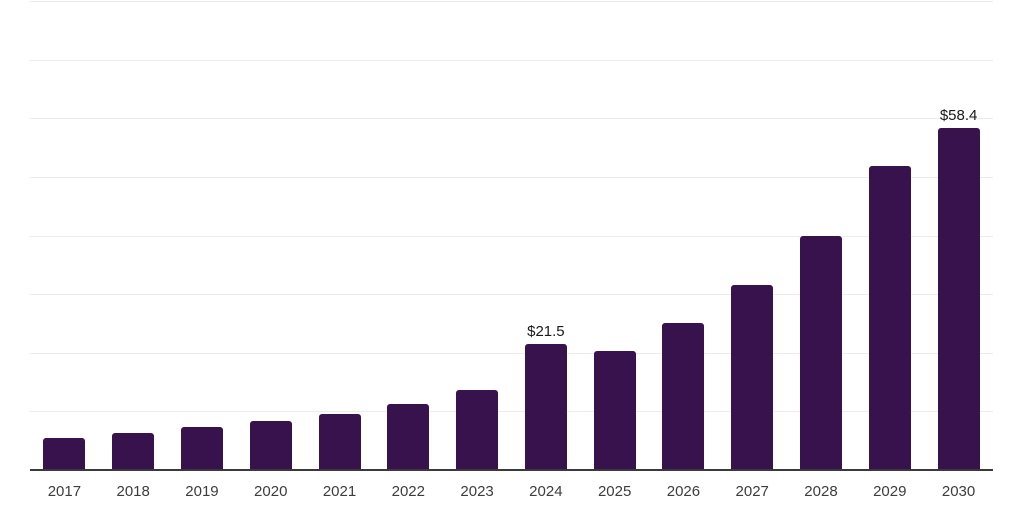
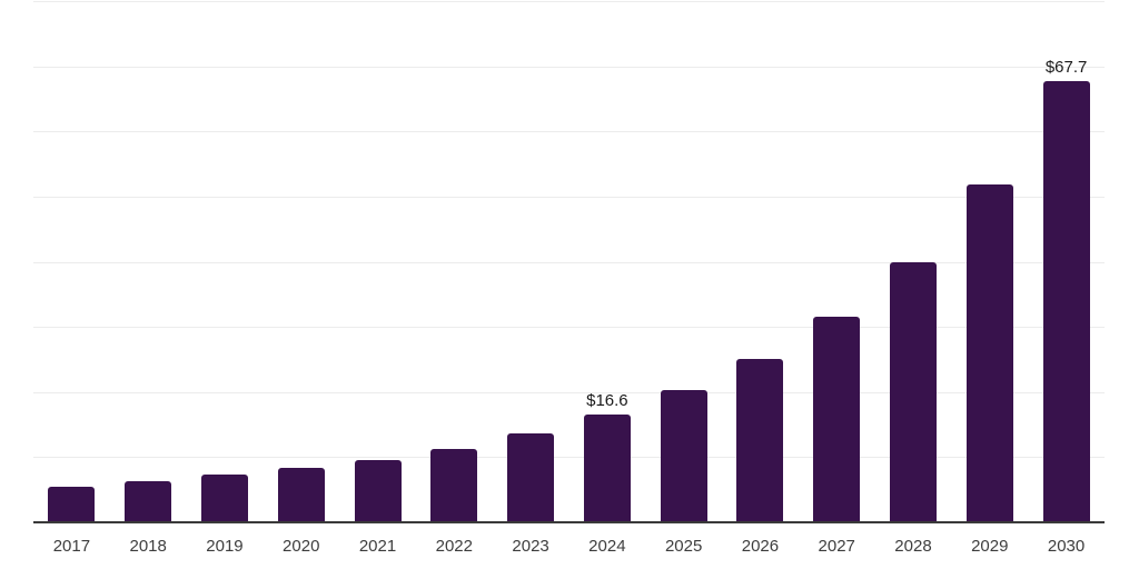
2024: $21.5 -> $16.6
2030: $58.4 -> $67.7
